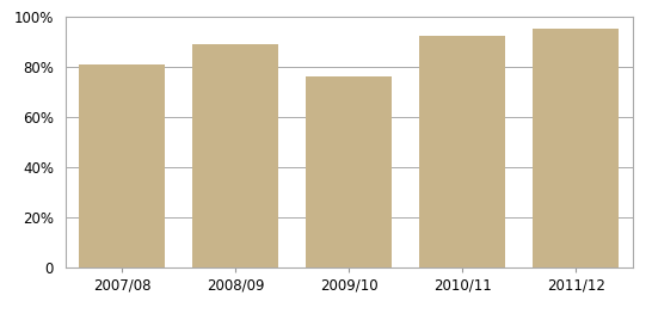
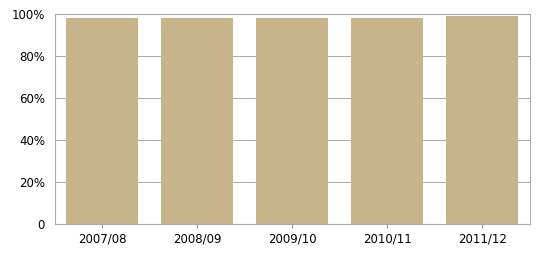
2007/08: 81% -> 98%
2008/09: 89% -> 98%
2009/10: 76% -> 98%
2010/11: 92% -> 98%
2011/12: 95% -> 99%
